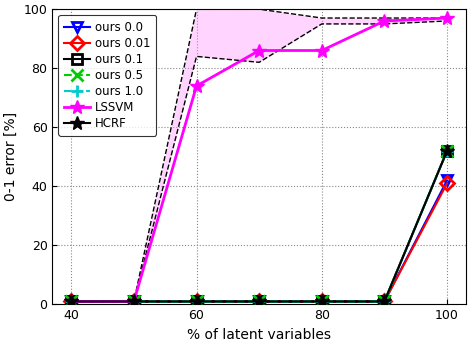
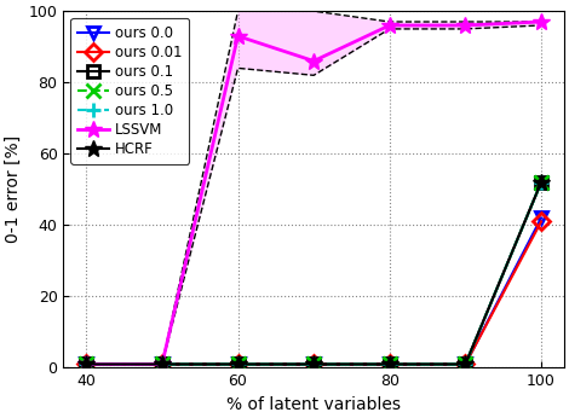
LSSVM/60: 74 -> 93
LSSVM/80: 86 -> 96
